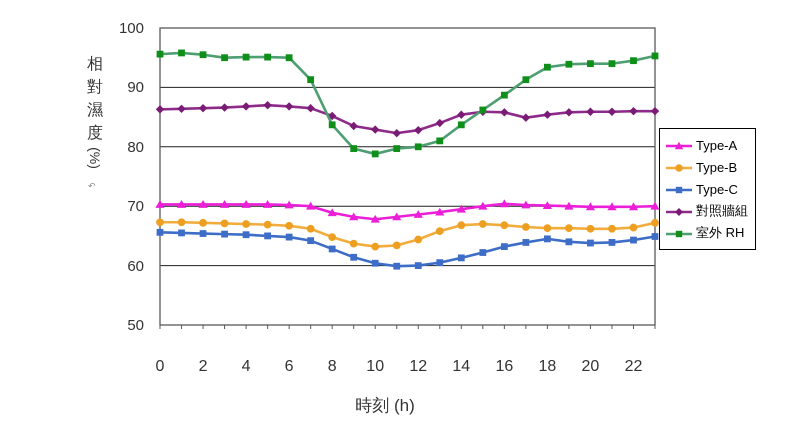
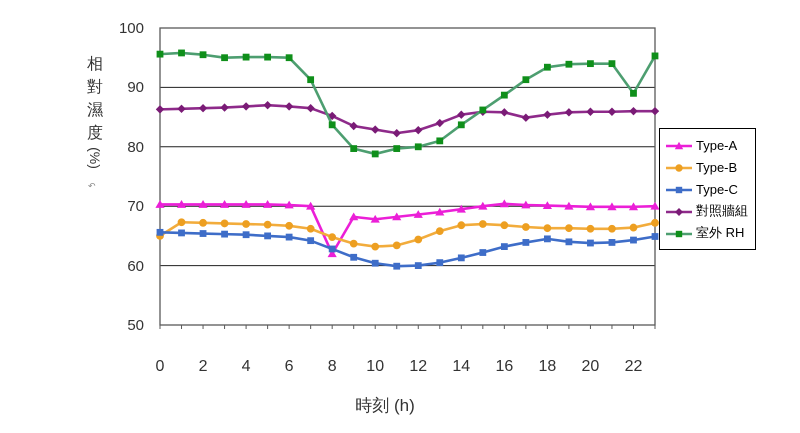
Type-B/0: 67 -> 65
Type-A/8: 69 -> 62
室外 RH/22: 94 -> 89
